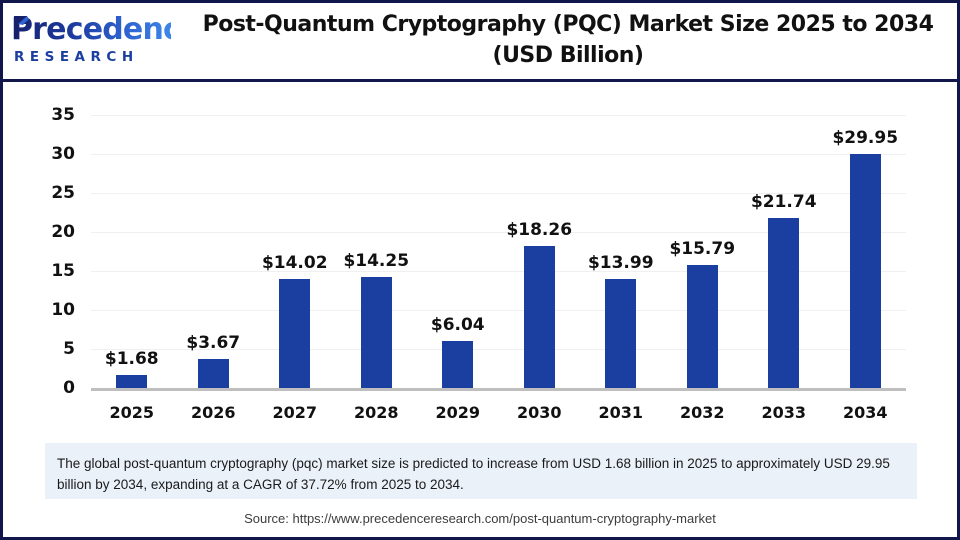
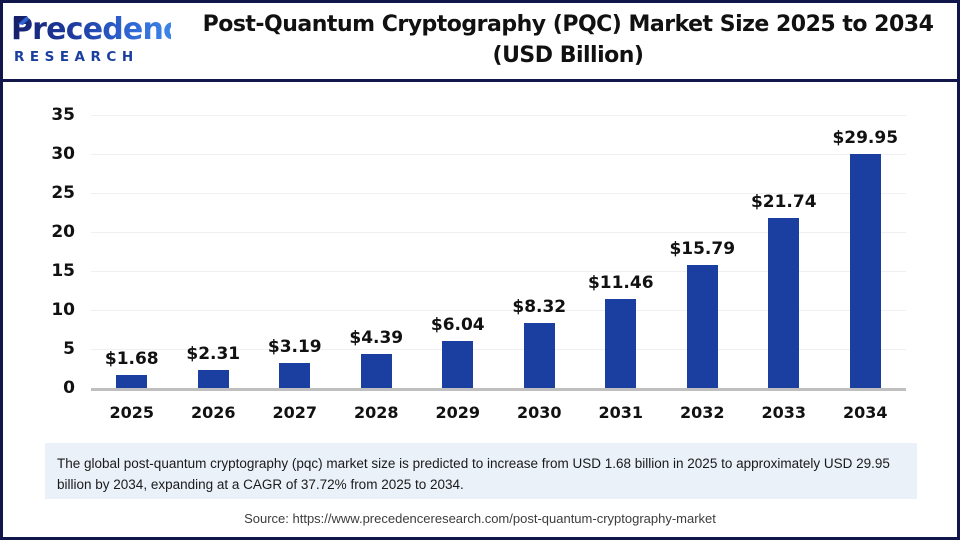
2026: $3.67 -> $2.31
2027: $14.02 -> $3.19
2028: $14.25 -> $4.39
2030: $18.26 -> $8.32
2031: $13.99 -> $11.46
